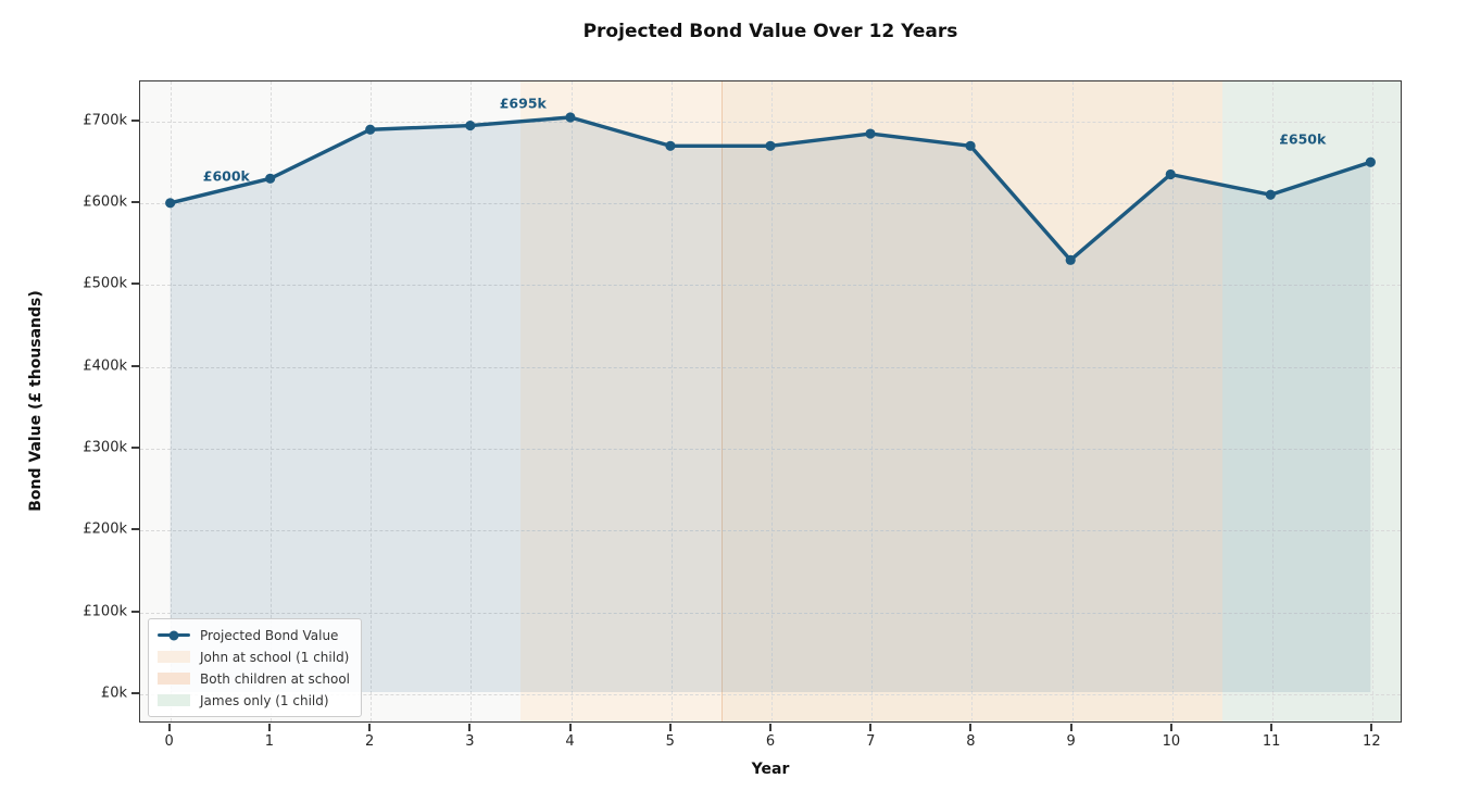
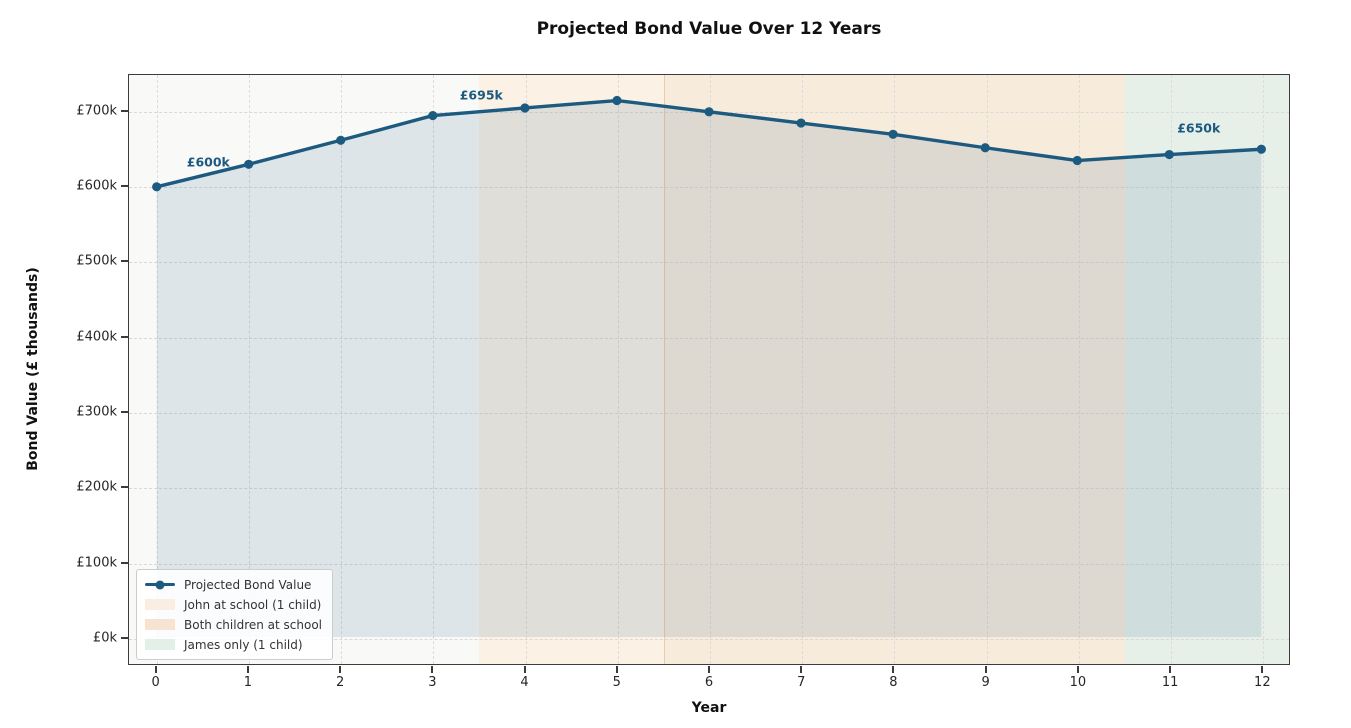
2: £690k -> £660k
5: £670k -> £720k
6: £670k -> £700k
9: £530k -> £650k
11: £610k -> £640k
